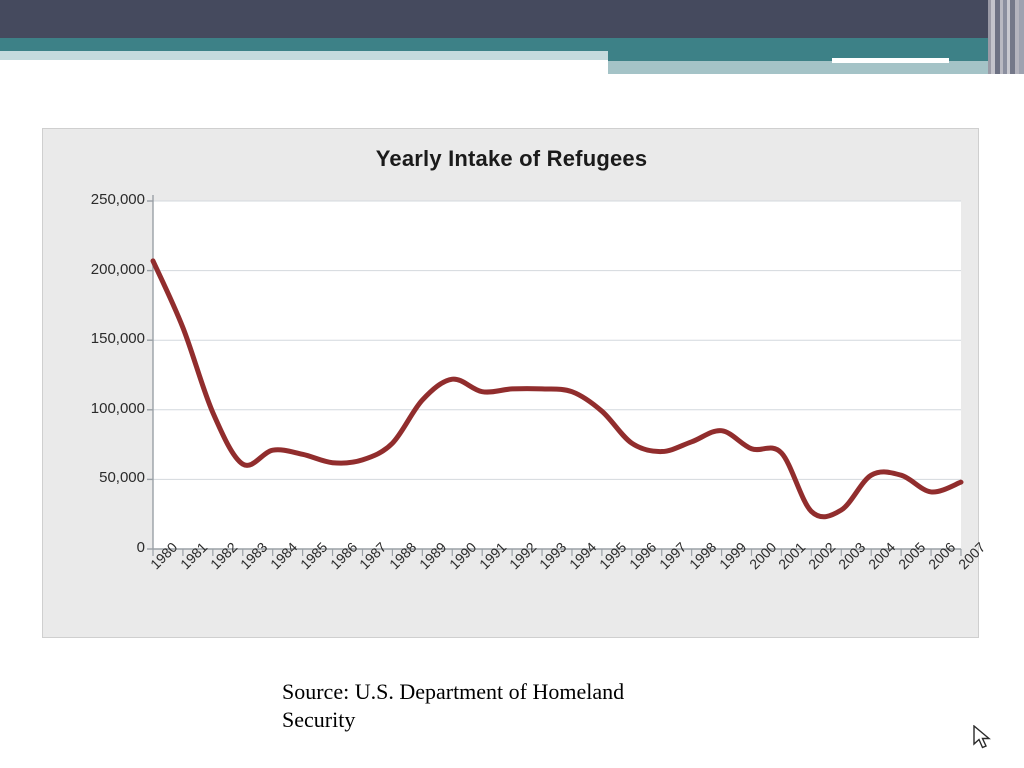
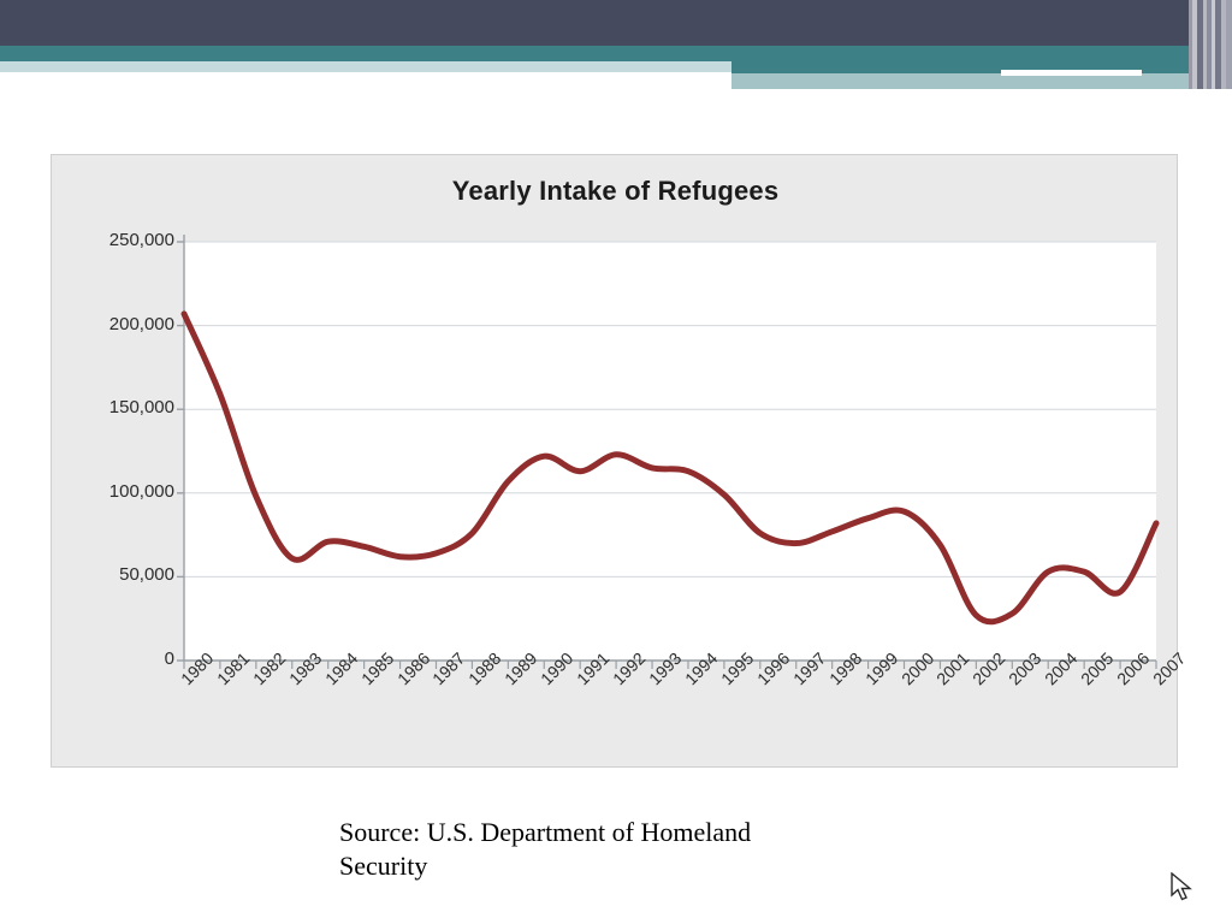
1992: 115000 -> 123000
2000: 72000 -> 89000
2007: 48000 -> 82000
